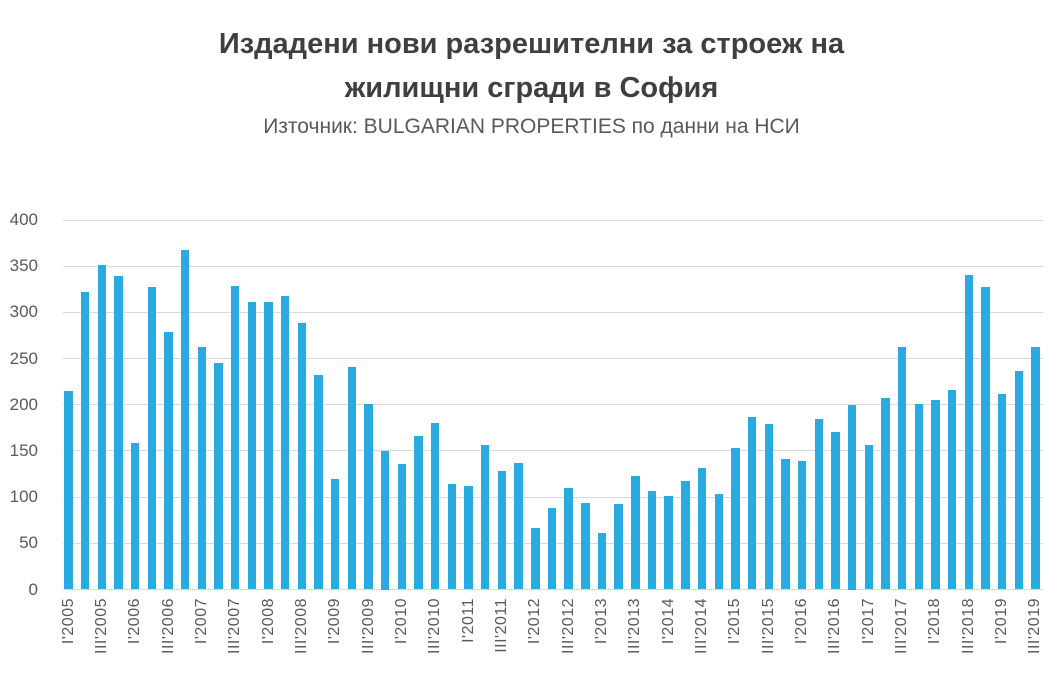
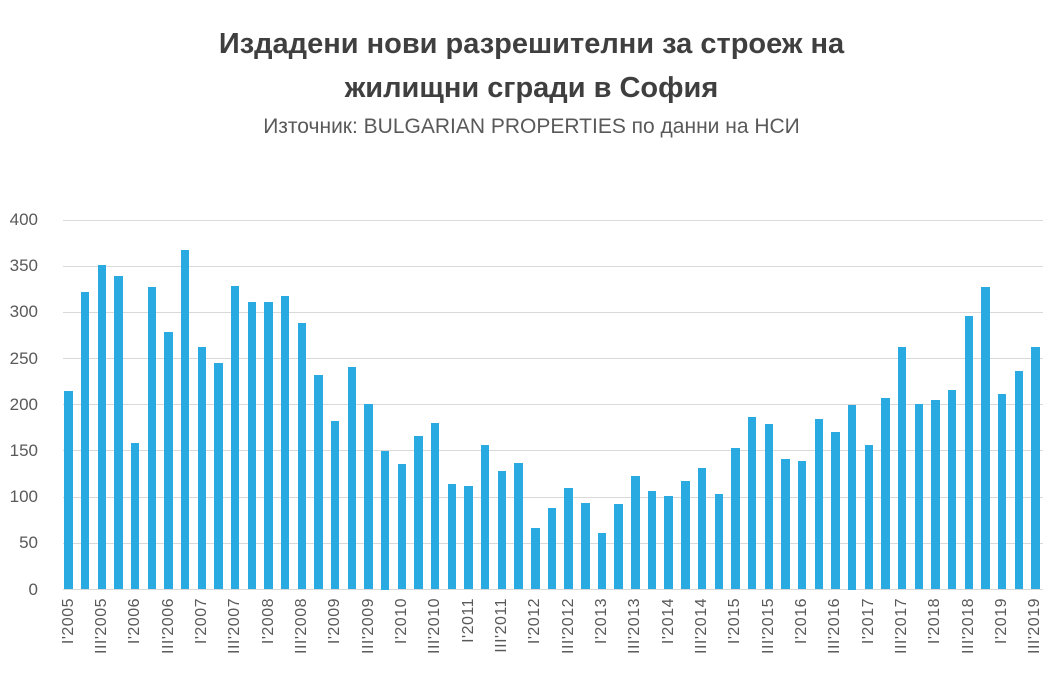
I'2009: 120 -> 180
III'2018: 340 -> 300
